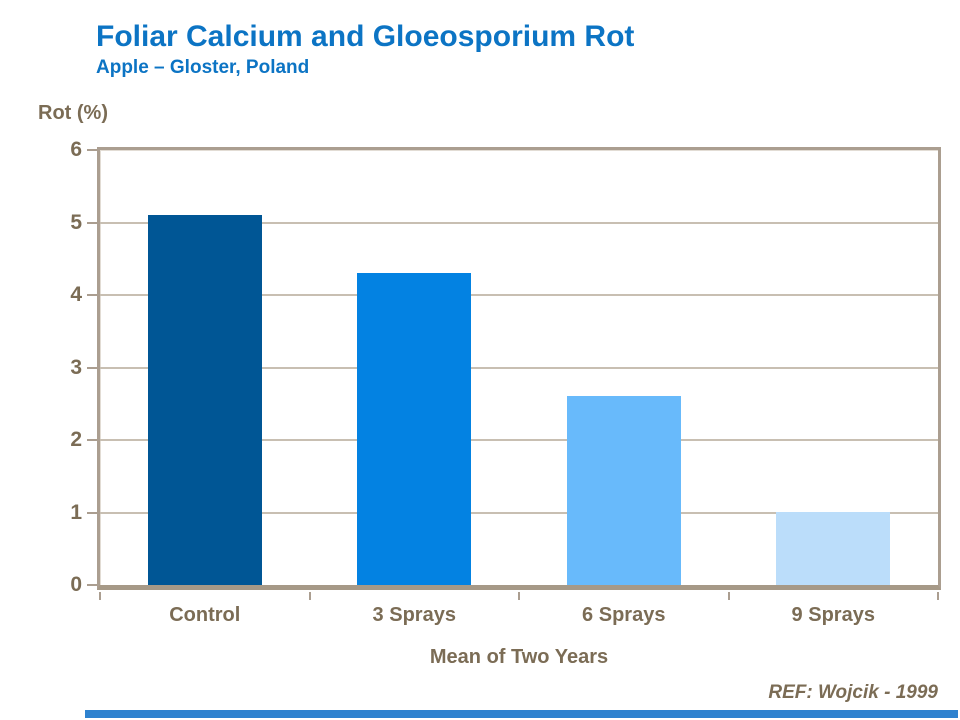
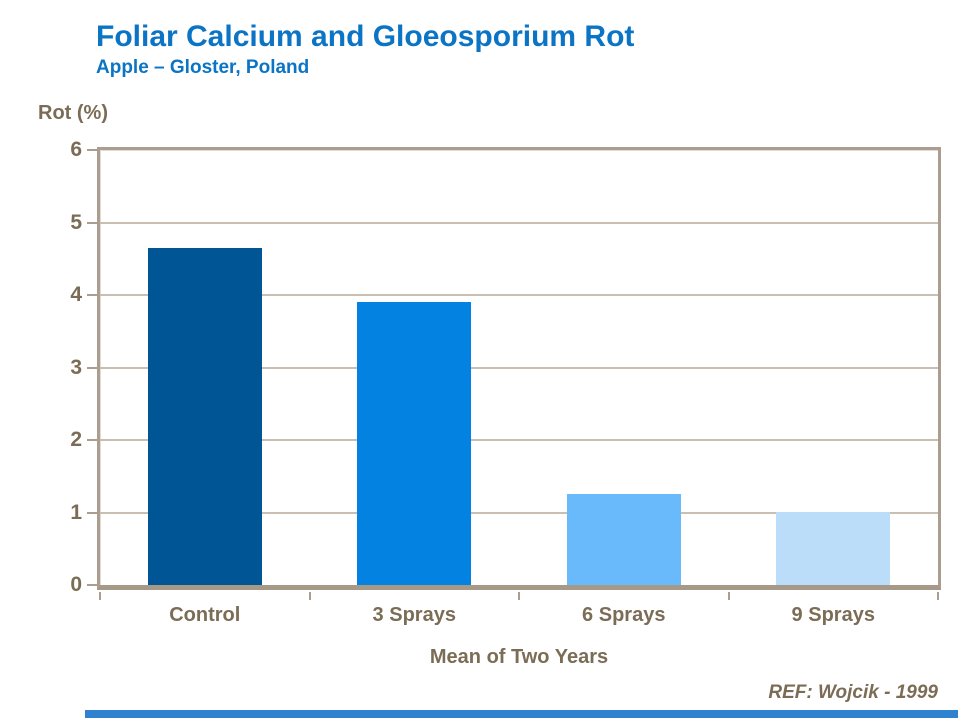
Control: 5.1 -> 4.7
3 Sprays: 4.3 -> 3.9
6 Sprays: 2.6 -> 1.2
